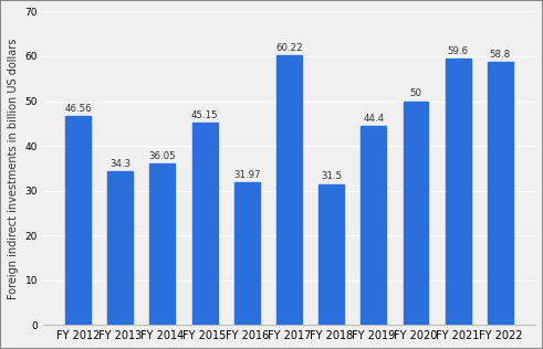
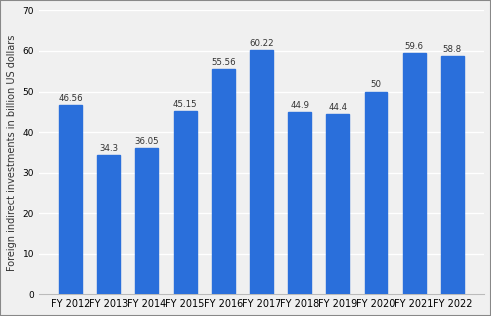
FY 2016: 31.97 -> 55.56
FY 2018: 31.5 -> 44.9
